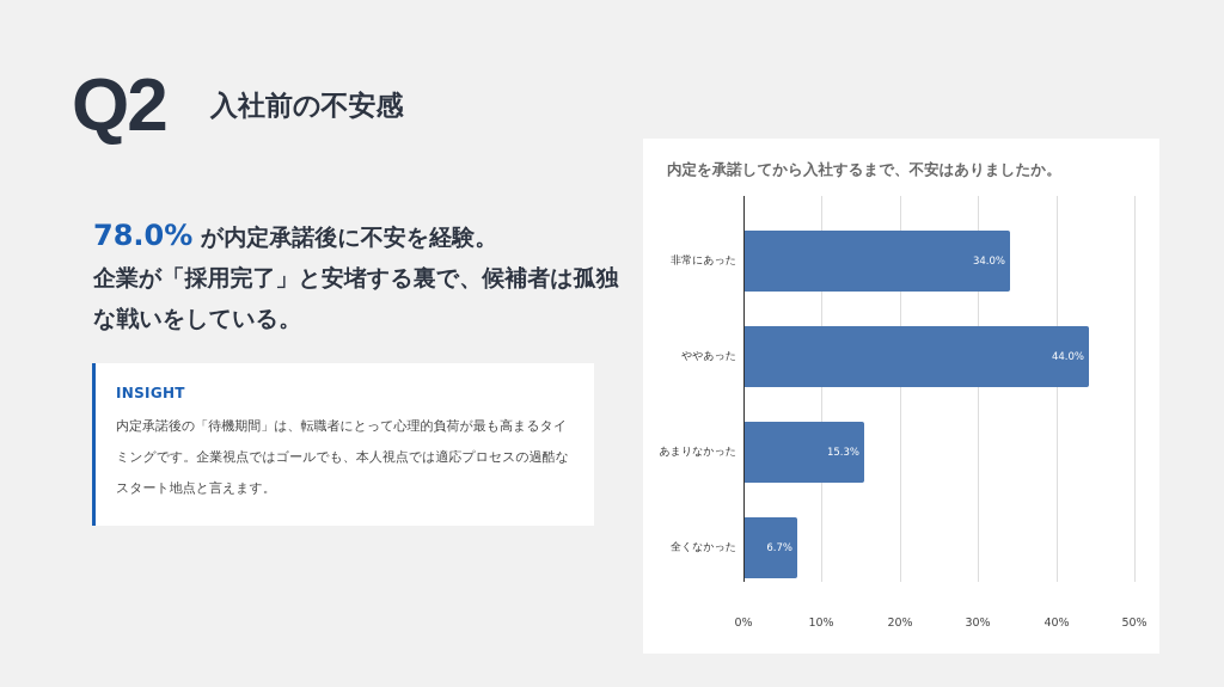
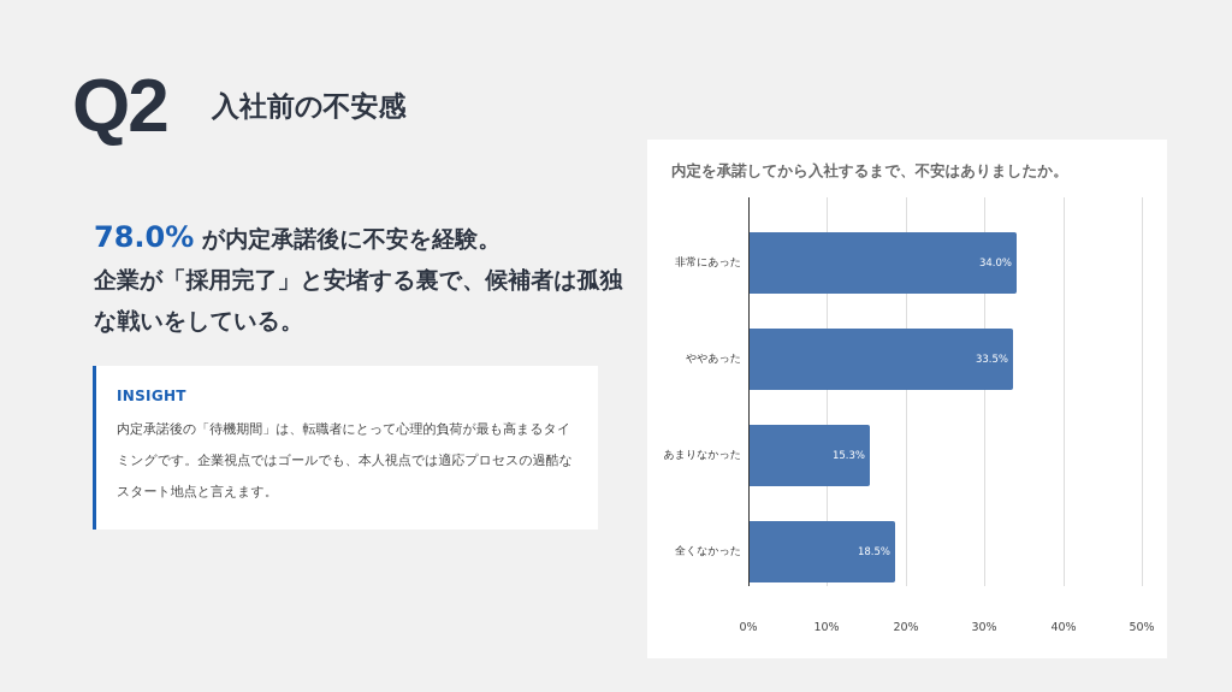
ややあった: 44.0% -> 33.5%
全くなかった: 6.7% -> 18.5%
